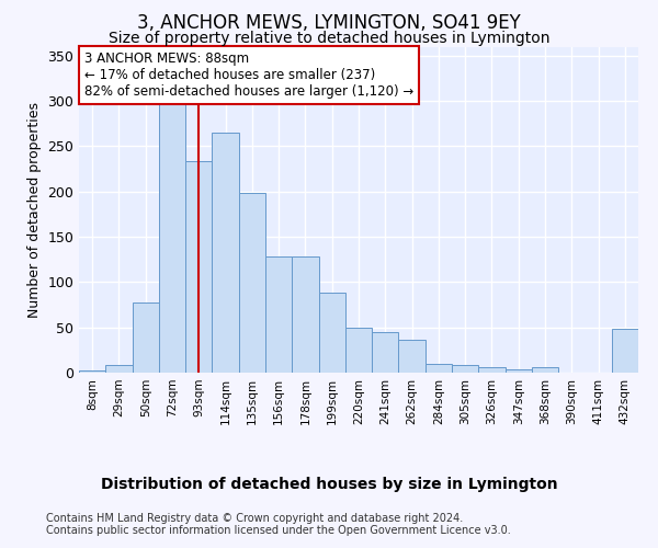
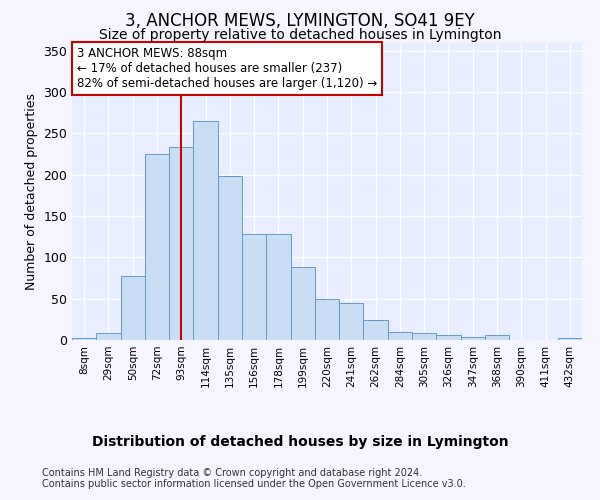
72sqm: 298 -> 225
262sqm: 36 -> 24
432sqm: 48 -> 2
